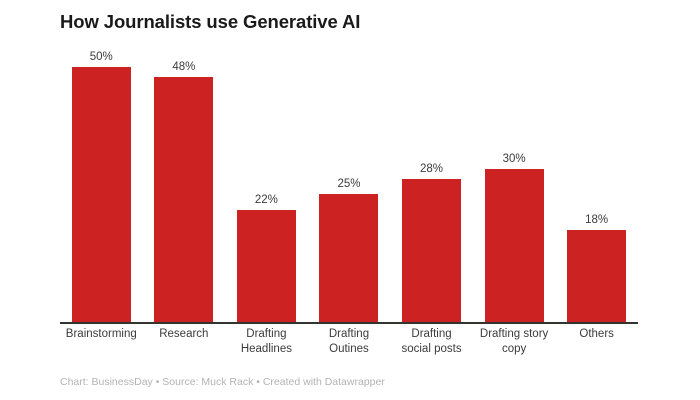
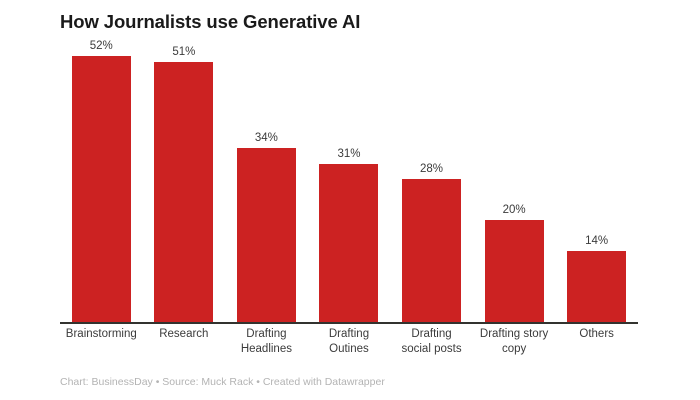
Brainstorming: 50% -> 52%
Research: 48% -> 51%
Drafting Headlines: 22% -> 34%
Drafting Outines: 25% -> 31%
Drafting story copy: 30% -> 20%
Others: 18% -> 14%
